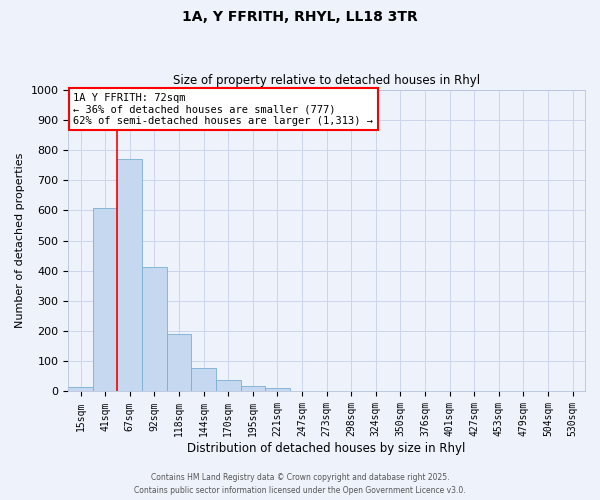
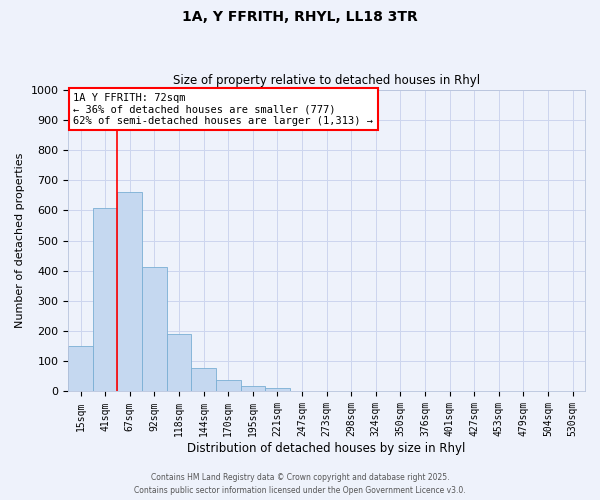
15sqm: 15 -> 150
67sqm: 770 -> 660
